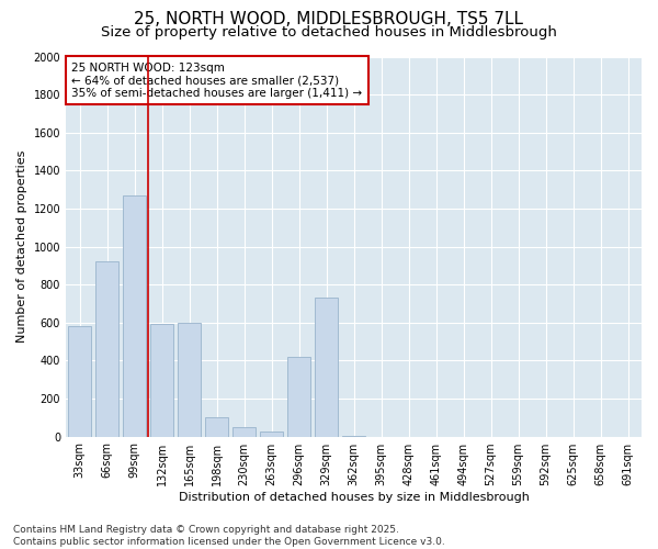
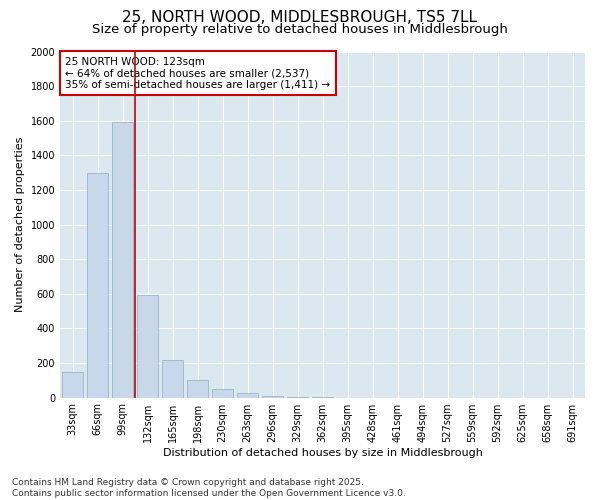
33sqm: 580 -> 140
66sqm: 920 -> 1300
99sqm: 1270 -> 1600
165sqm: 600 -> 220
296sqm: 420 -> 10
329sqm: 730 -> 0
